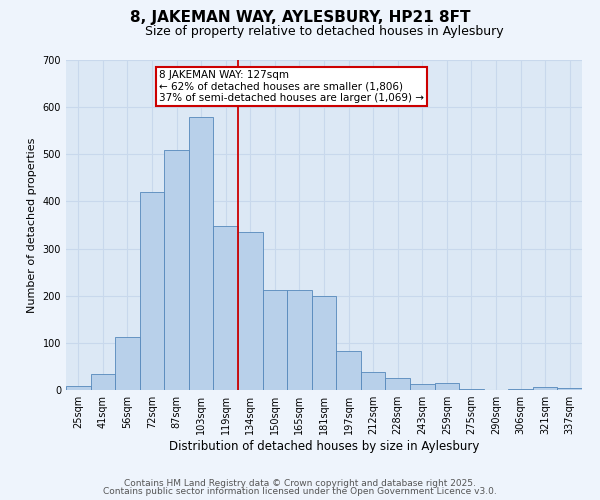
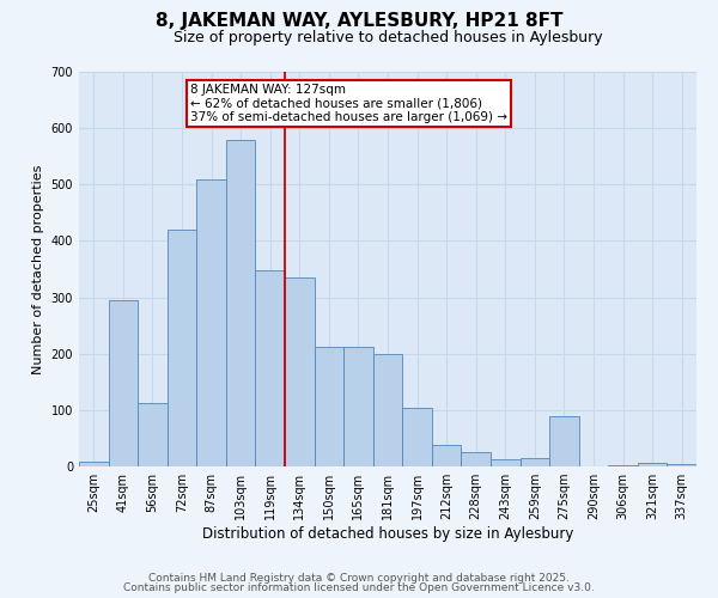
41sqm: 35 -> 295
197sqm: 82 -> 105
275sqm: 3 -> 90
